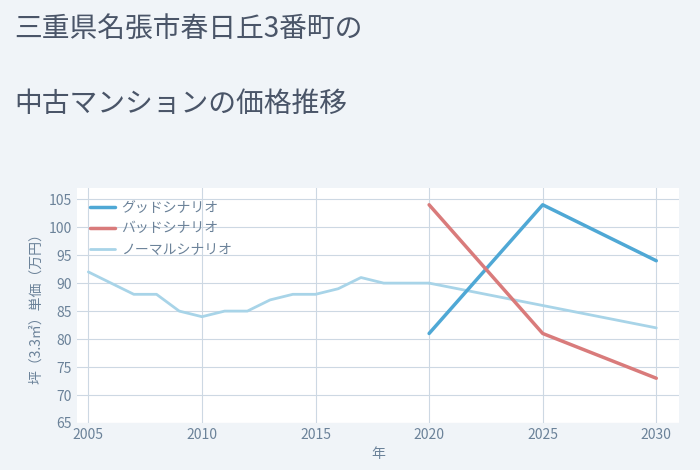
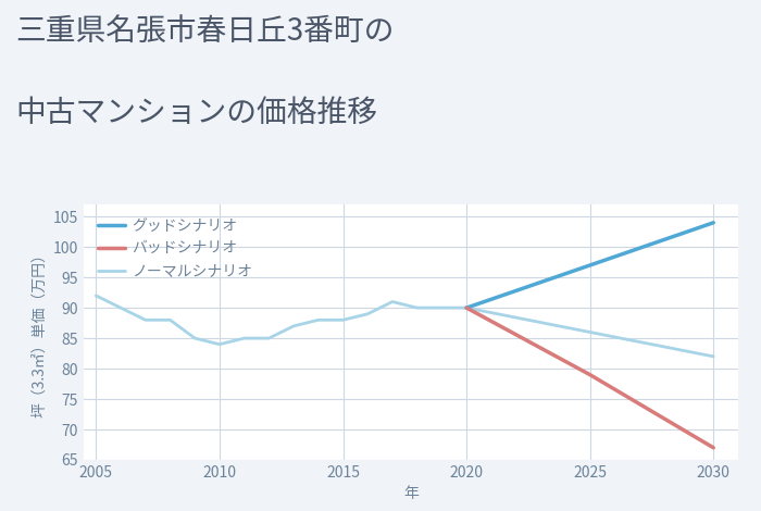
グッドシナリオ/2020: 81 -> 90
バッドシナリオ/2020: 104 -> 90
グッドシナリオ/2025: 104 -> 97
バッドシナリオ/2025: 81 -> 79
グッドシナリオ/2030: 94 -> 104
バッドシナリオ/2030: 73 -> 67
